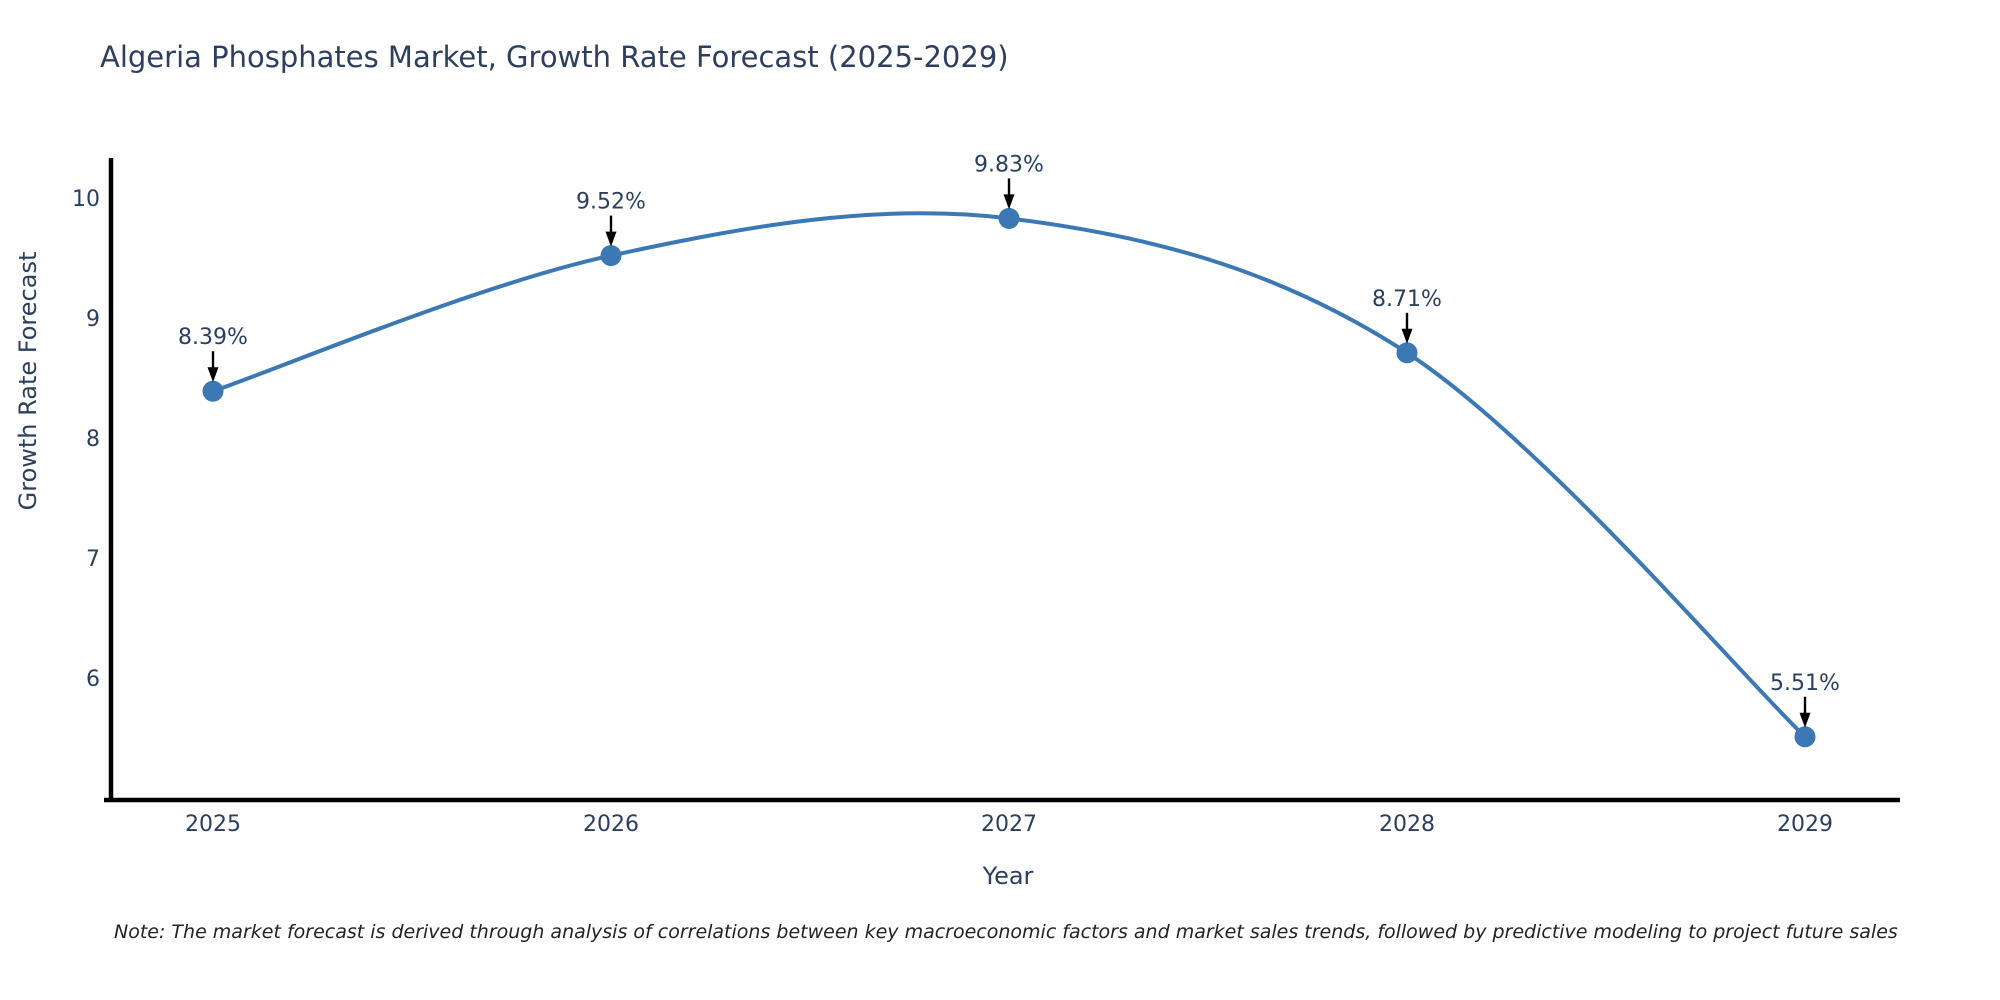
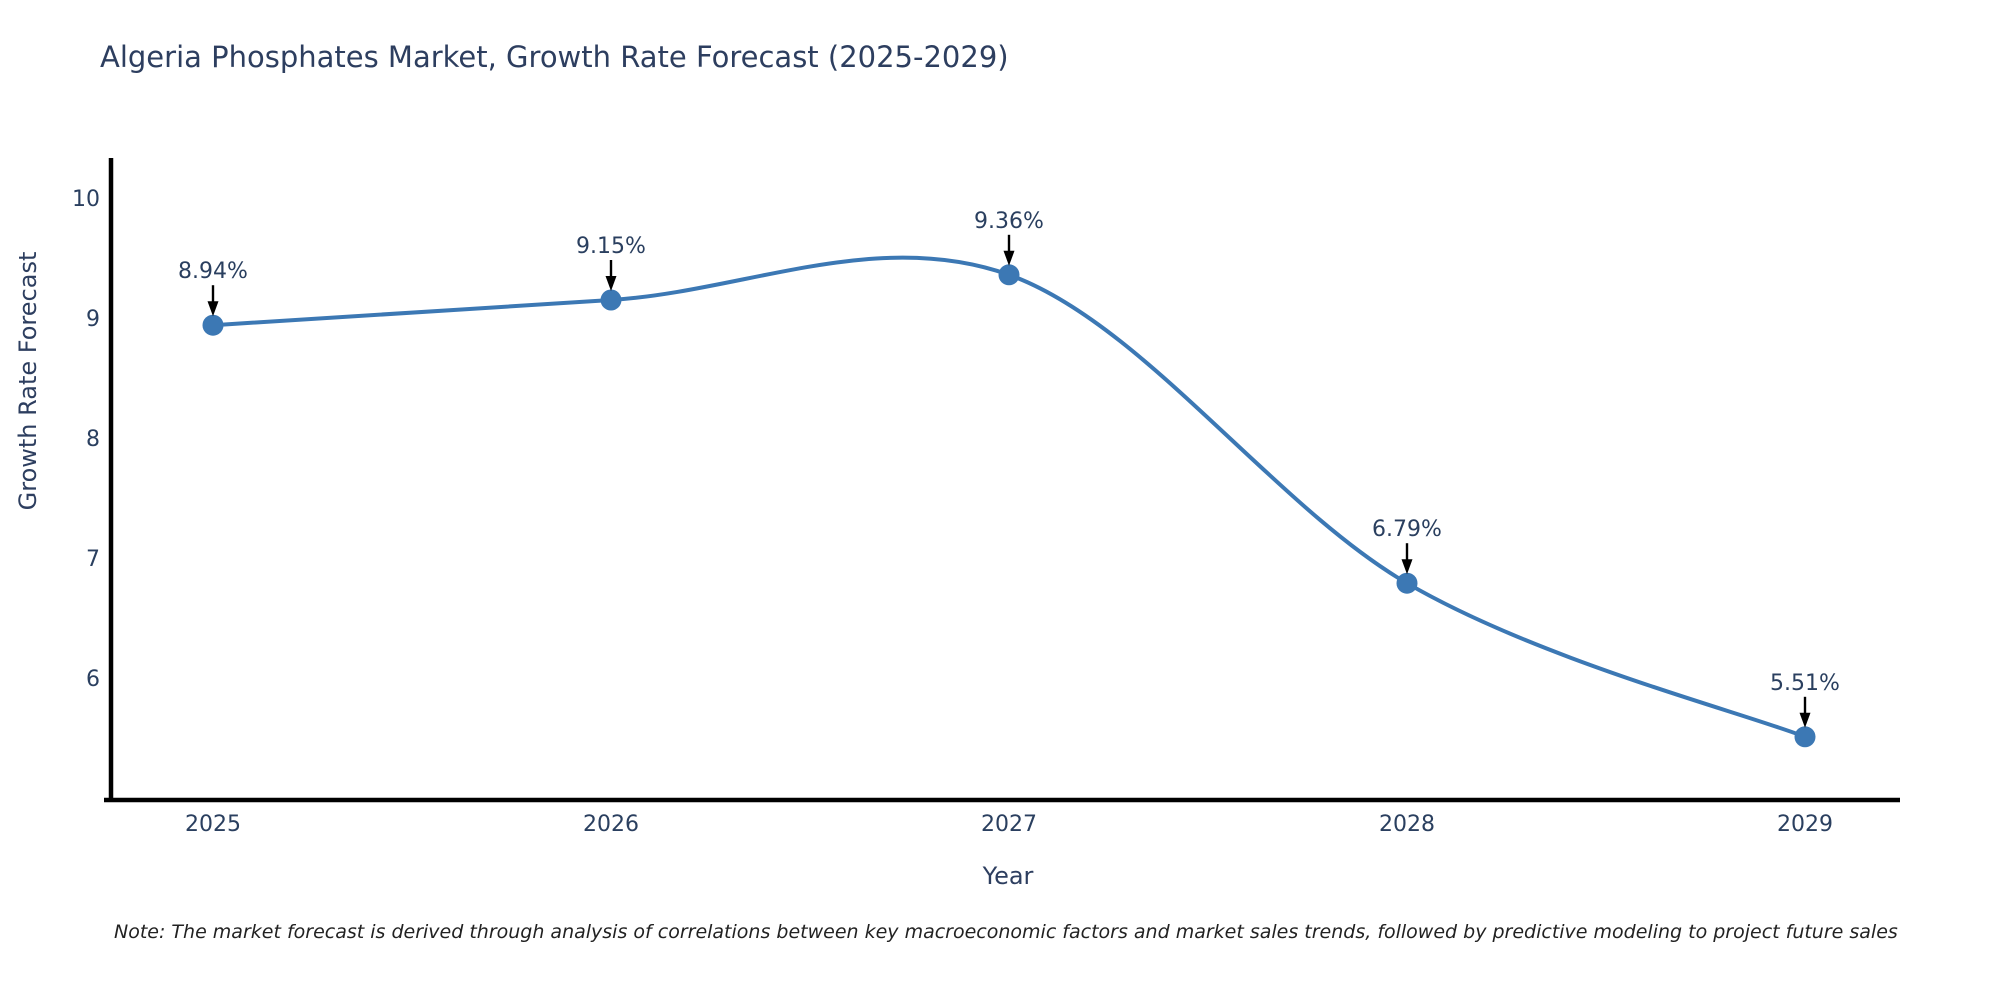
2025: 8.39% -> 8.94%
2026: 9.52% -> 9.15%
2027: 9.83% -> 9.36%
2028: 8.71% -> 6.79%
